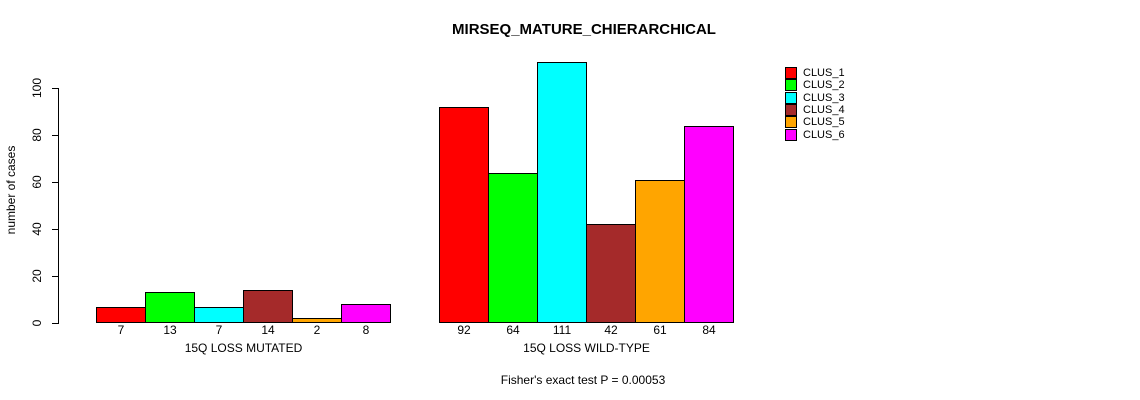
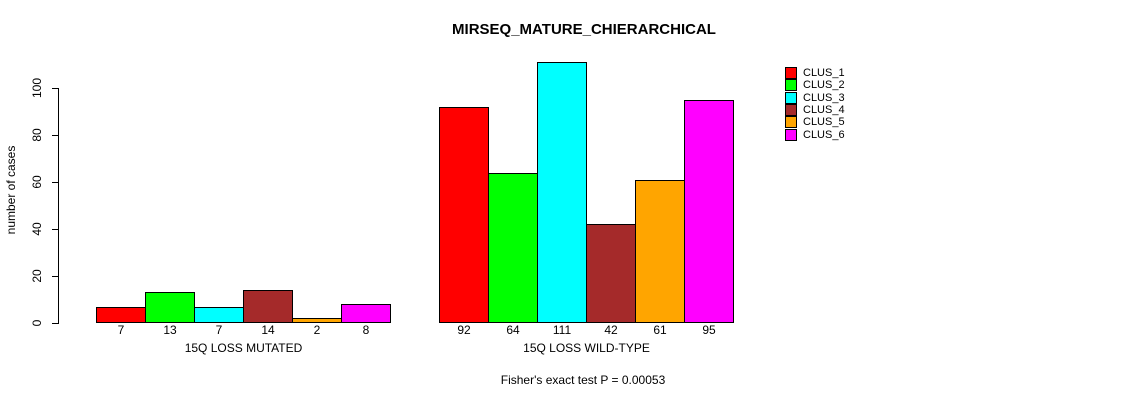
CLUS_6/15Q LOSS WILD-TYPE: 84 -> 95
